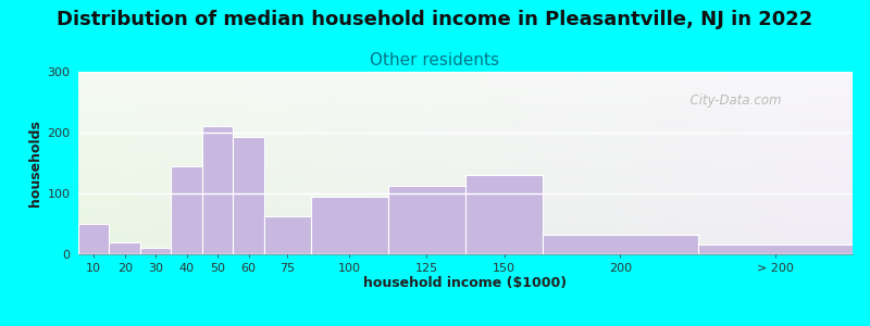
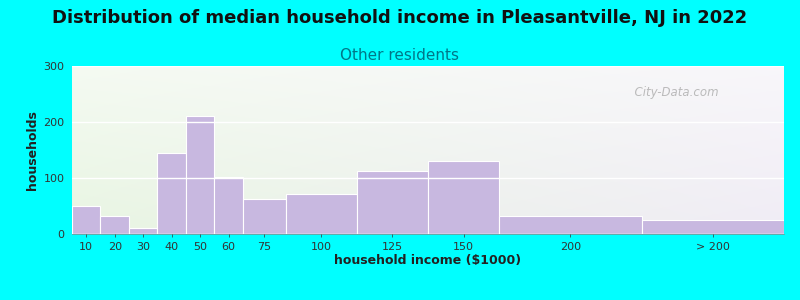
20: 20 -> 33
60: 192 -> 102
100: 94 -> 72
> 200: 16 -> 25
